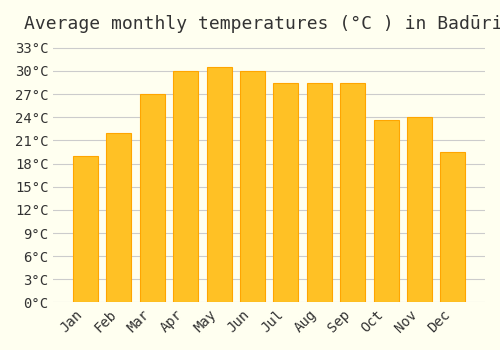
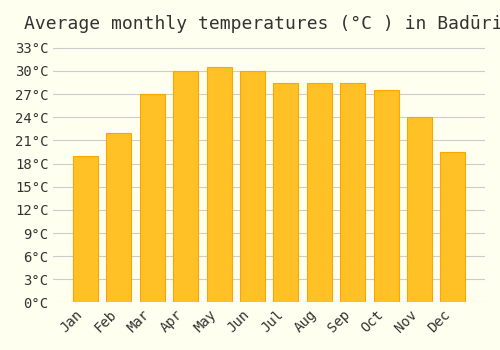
Oct: 23.6°C -> 27.5°C
